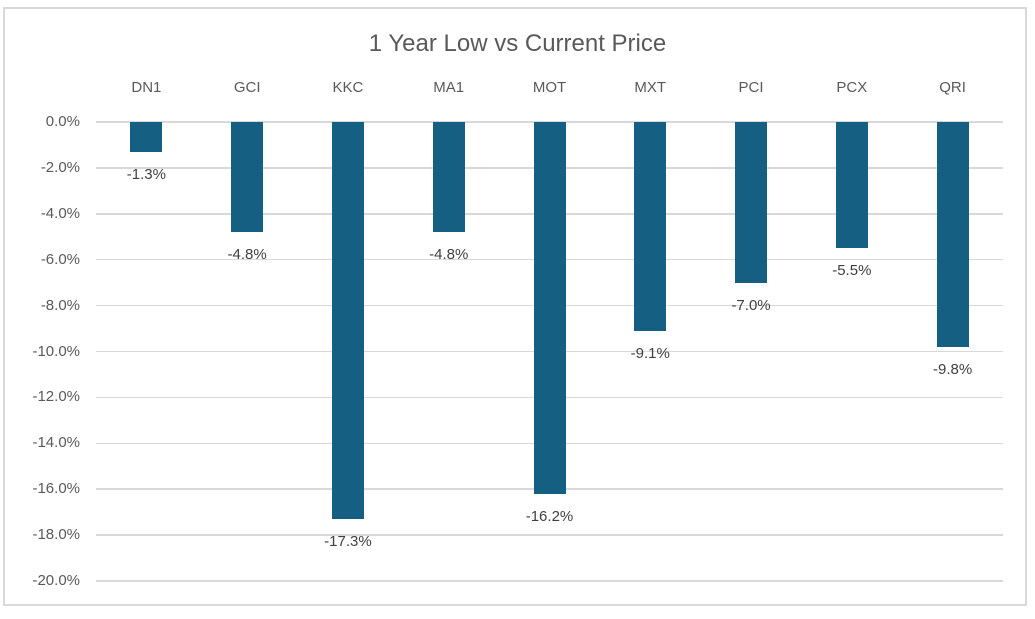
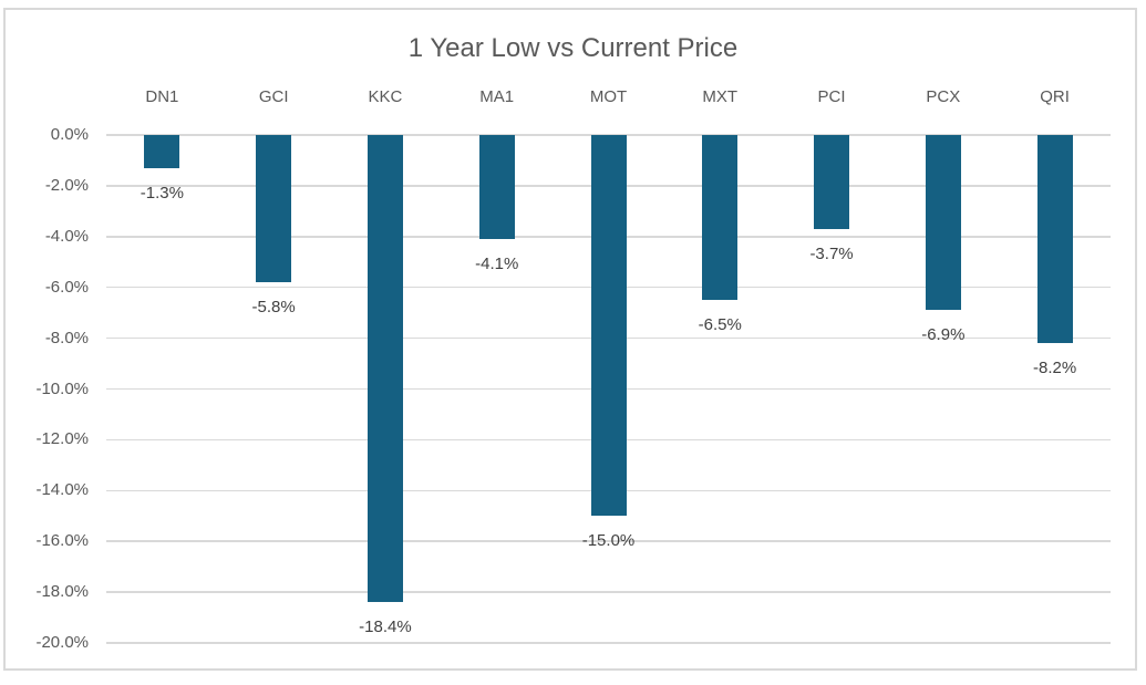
GCI: -4.8% -> -5.8%
KKC: -17.3% -> -18.4%
MA1: -4.8% -> -4.1%
MOT: -16.2% -> -15.0%
MXT: -9.1% -> -6.5%
PCI: -7.0% -> -3.7%
PCX: -5.5% -> -6.9%
QRI: -9.8% -> -8.2%
